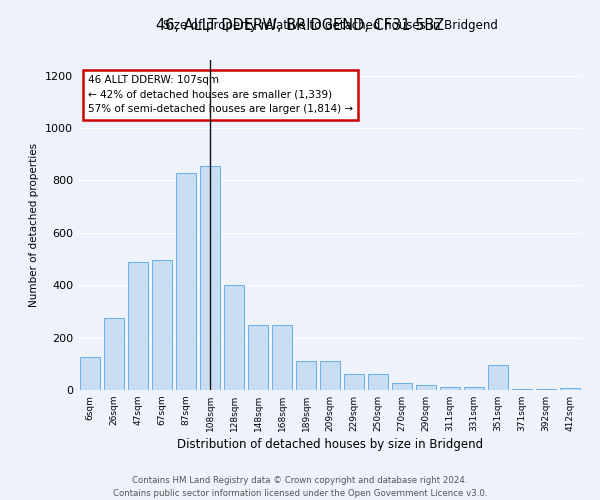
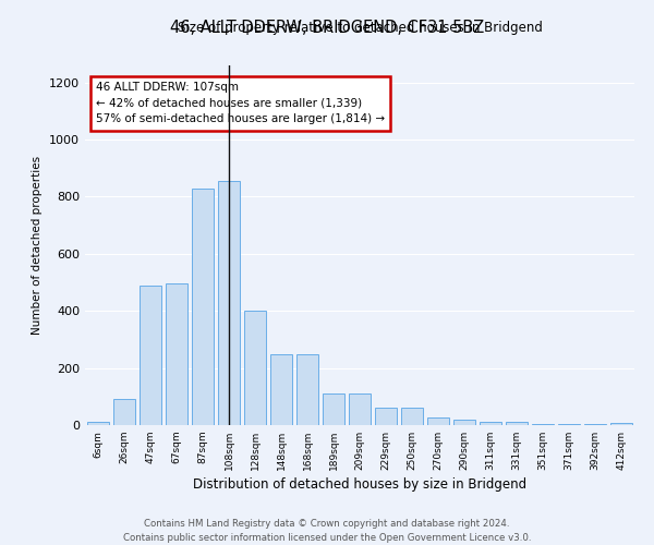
6sqm: 125 -> 10
26sqm: 275 -> 90
351sqm: 95 -> 3
